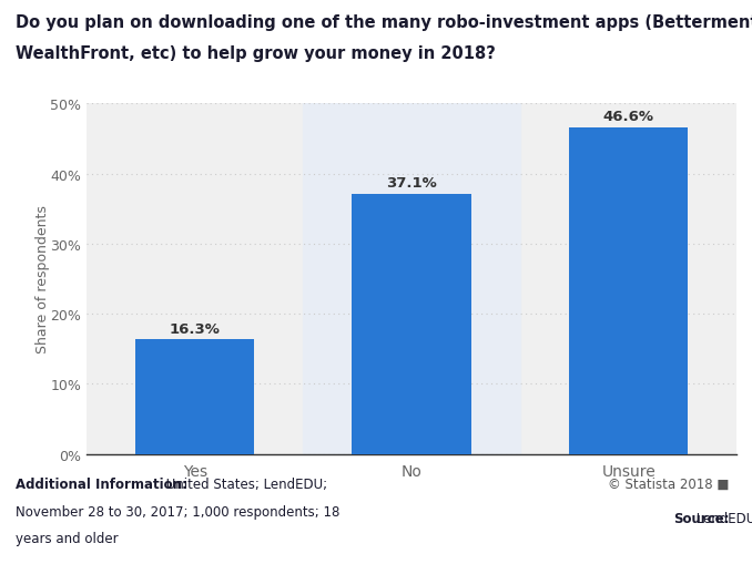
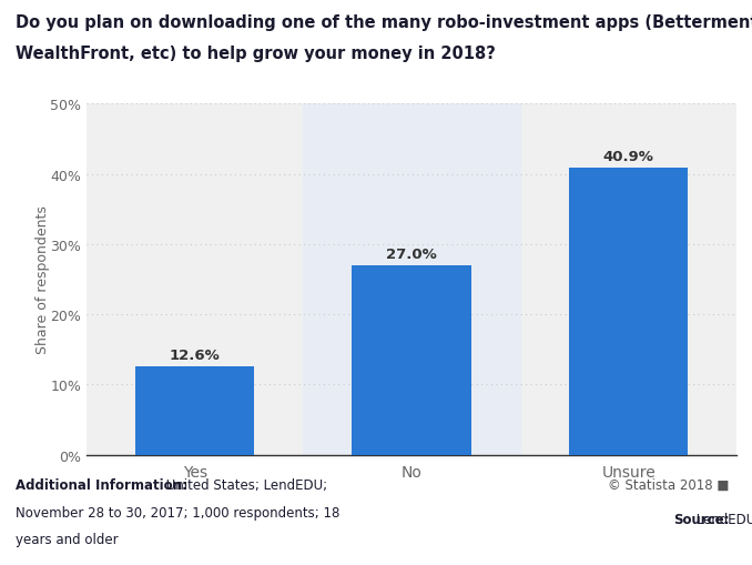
Yes: 16.3% -> 12.6%
No: 37.1% -> 27.0%
Unsure: 46.6% -> 40.9%
